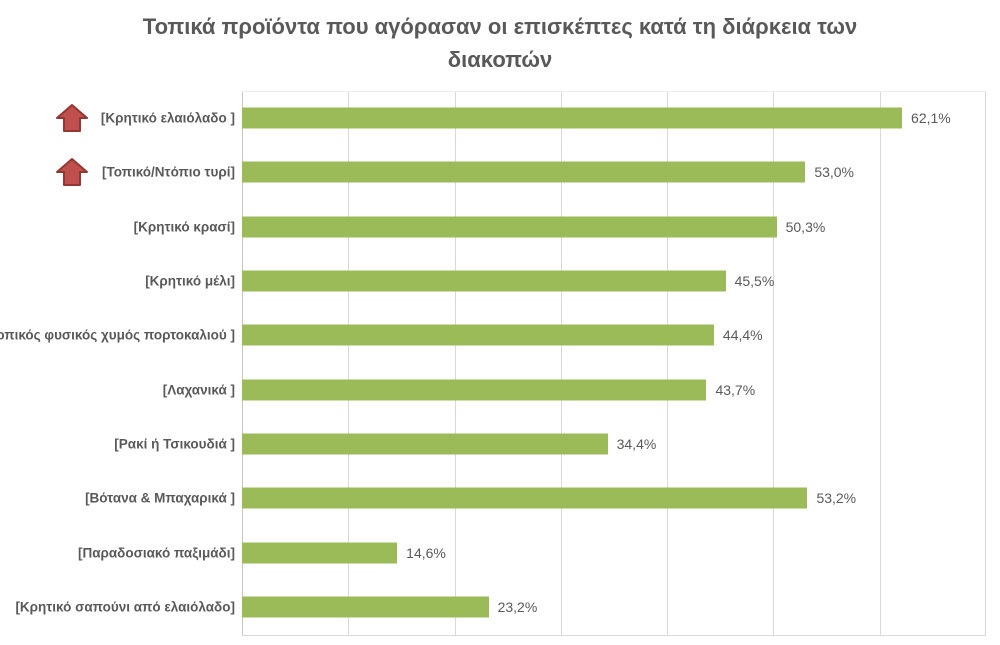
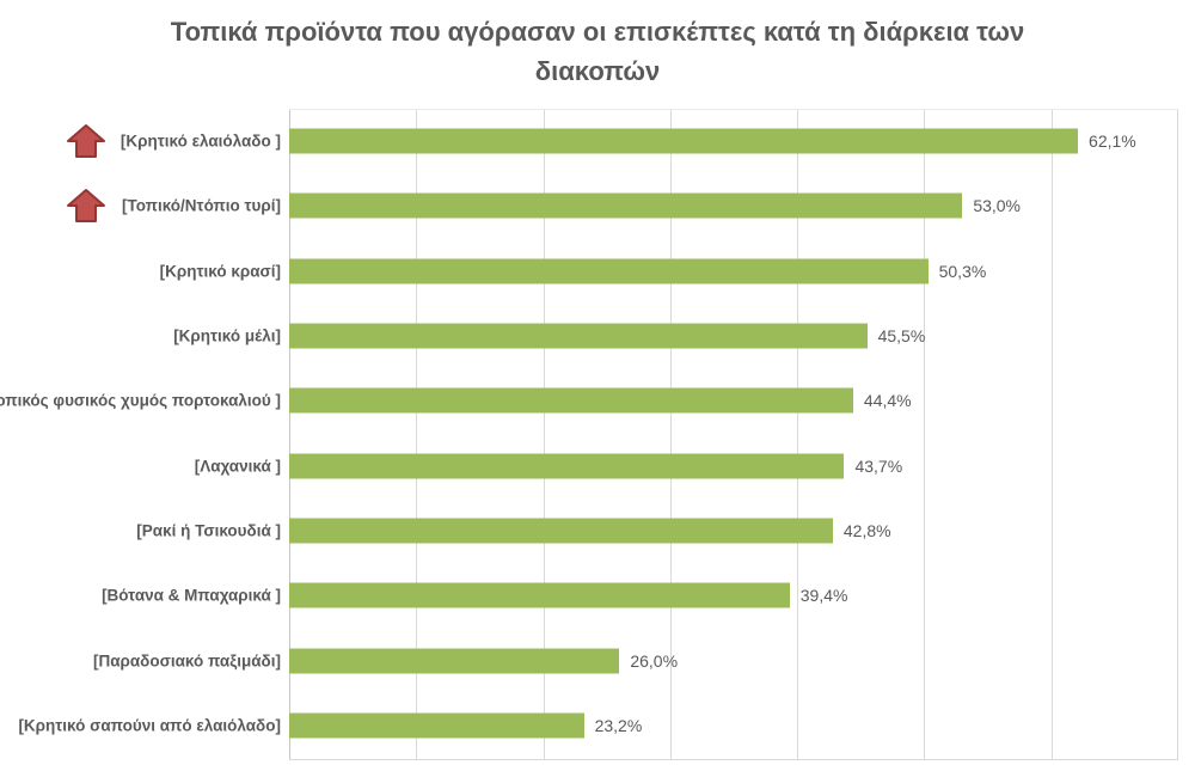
[Ρακί ή Τσικουδιά ]: 34,4% -> 42,8%
[Βότανα & Μπαχαρικά ]: 53,2% -> 39,4%
[Παραδοσιακό παξιμάδι]: 14,6% -> 26,0%
